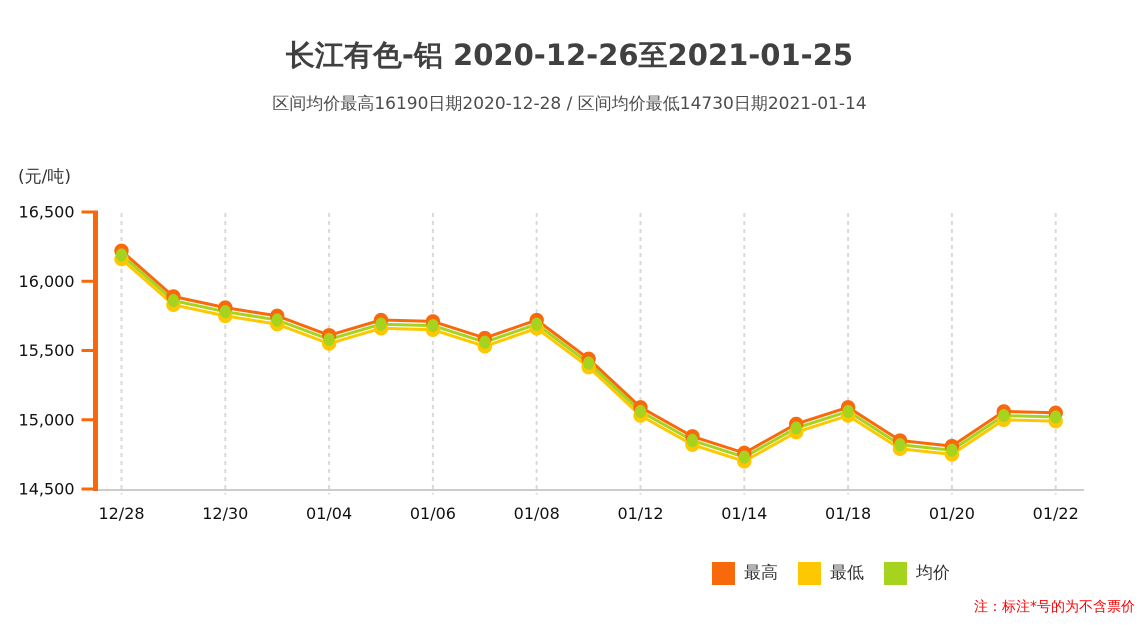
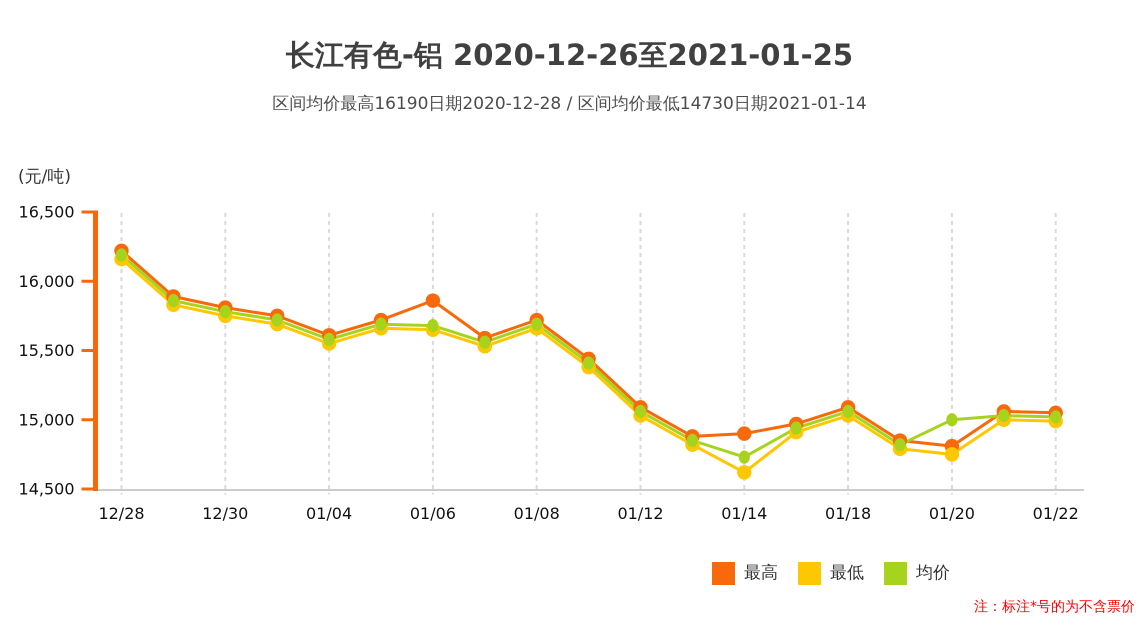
最高/01/06: 15710 -> 15860
最高/01/14: 14760 -> 14900
最低/01/14: 14700 -> 14620
均价/01/20: 14780 -> 15000
